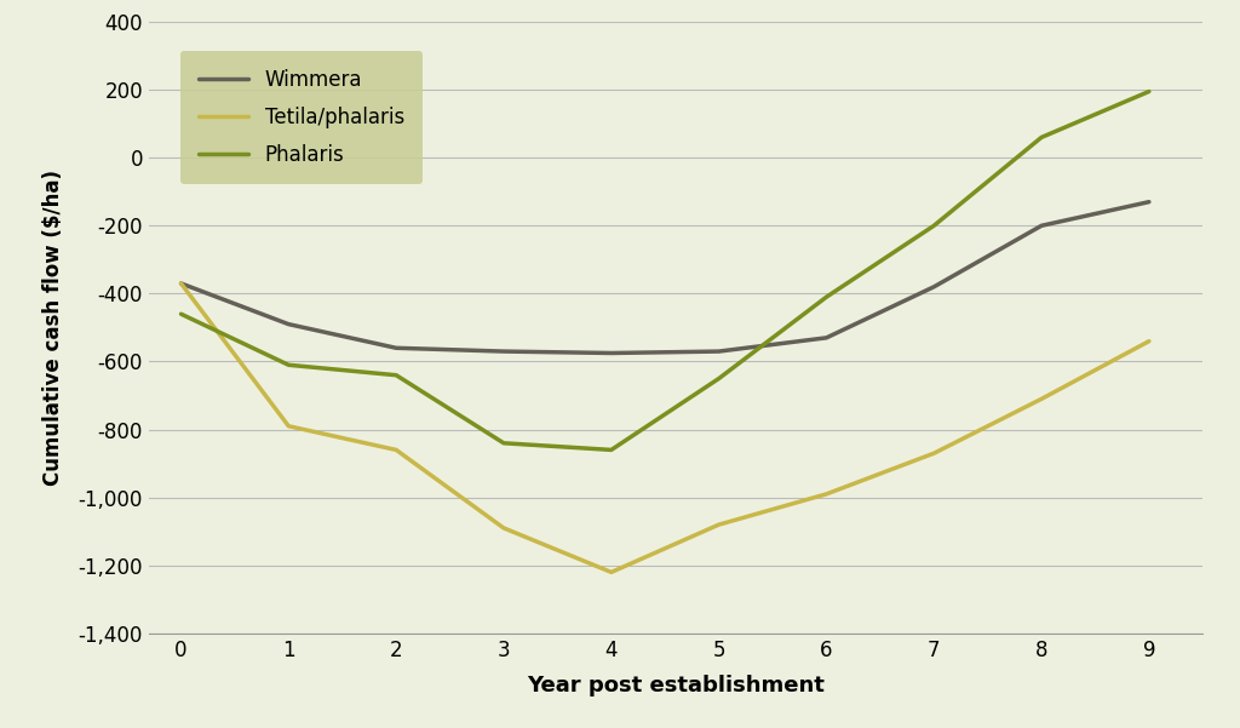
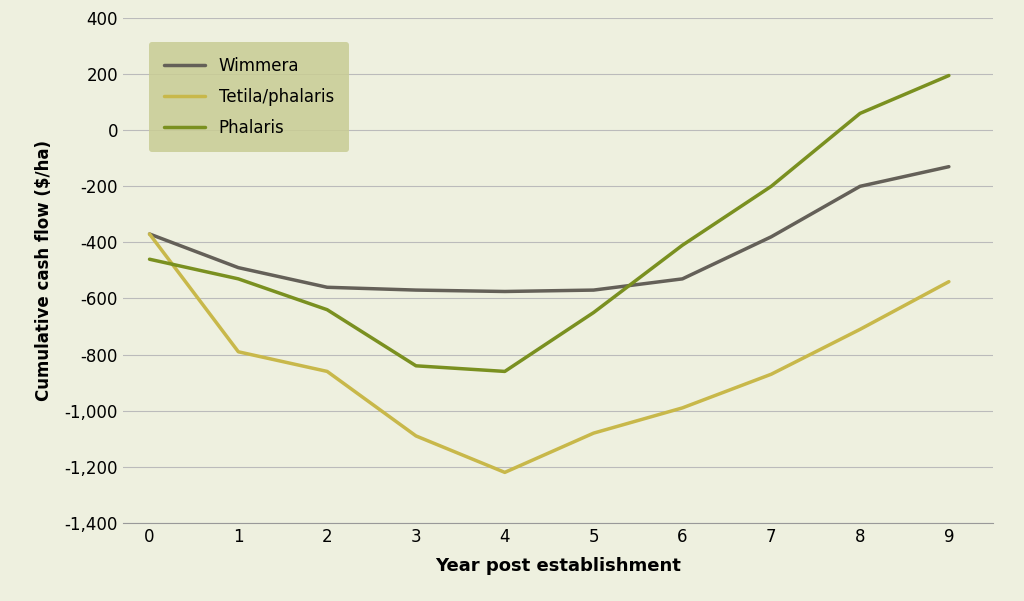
Phalaris/1: -610 -> -530
